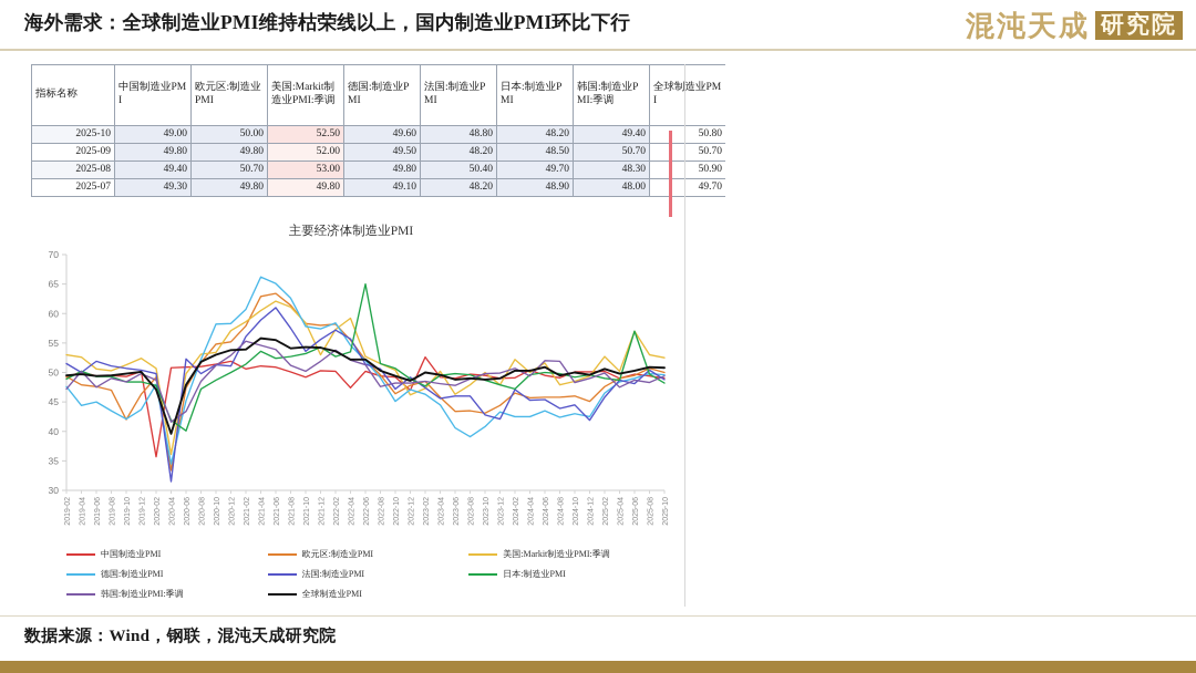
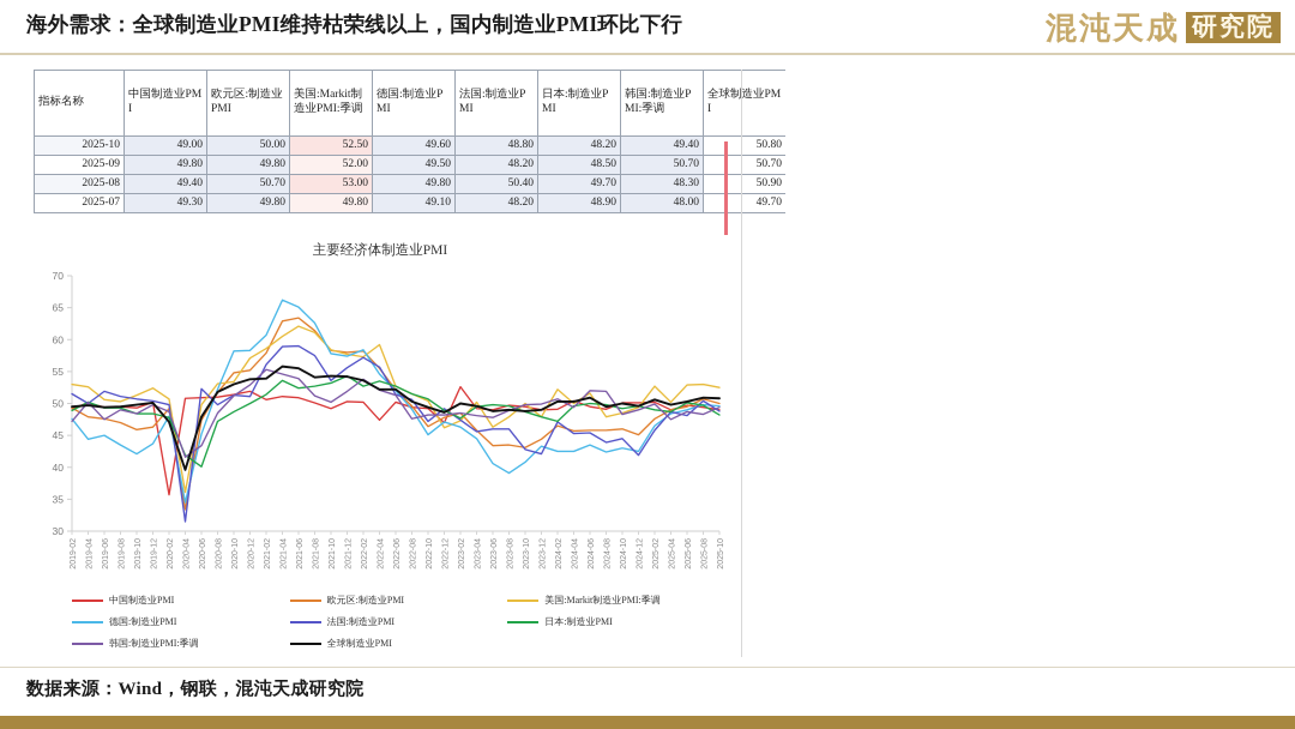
欧元区:制造业PMI/2019-10: 42 -> 46
法国:制造业PMI/2021-06: 61 -> 59
美国:Markit制造业PMI:季调/2021-12: 53 -> 58
日本:制造业PMI/2022-06: 65 -> 53
美国:Markit制造业PMI:季调/2025-06: 57 -> 53
日本:制造业PMI/2025-06: 57 -> 50
